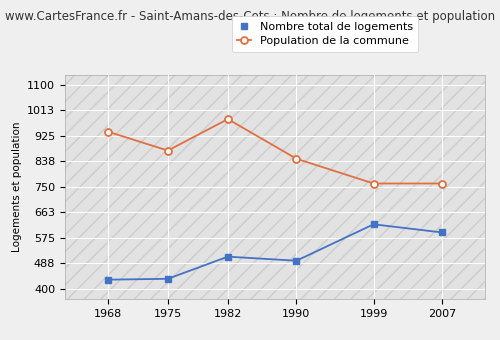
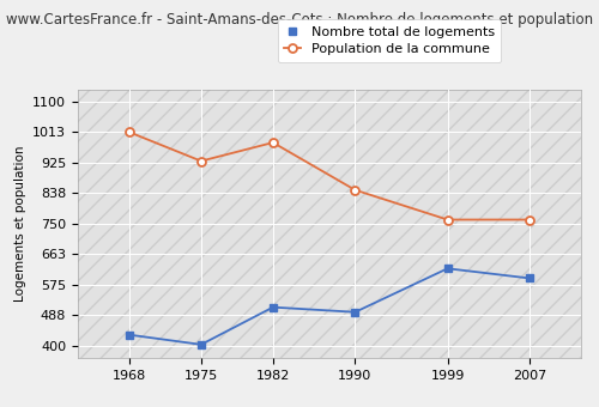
Population de la commune/1968: 940 -> 1013
Nombre total de logements/1975: 435 -> 404
Population de la commune/1975: 875 -> 930
